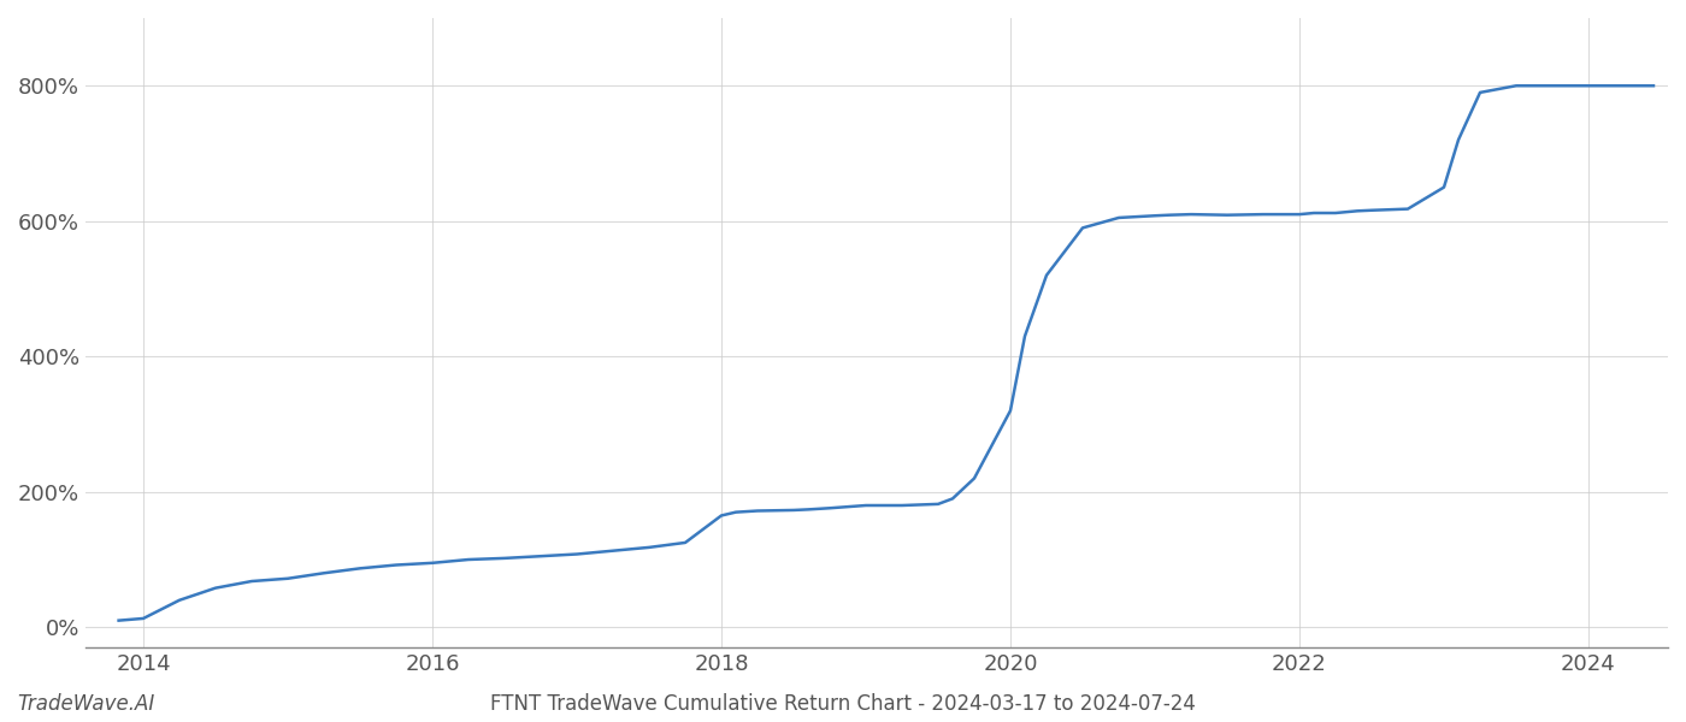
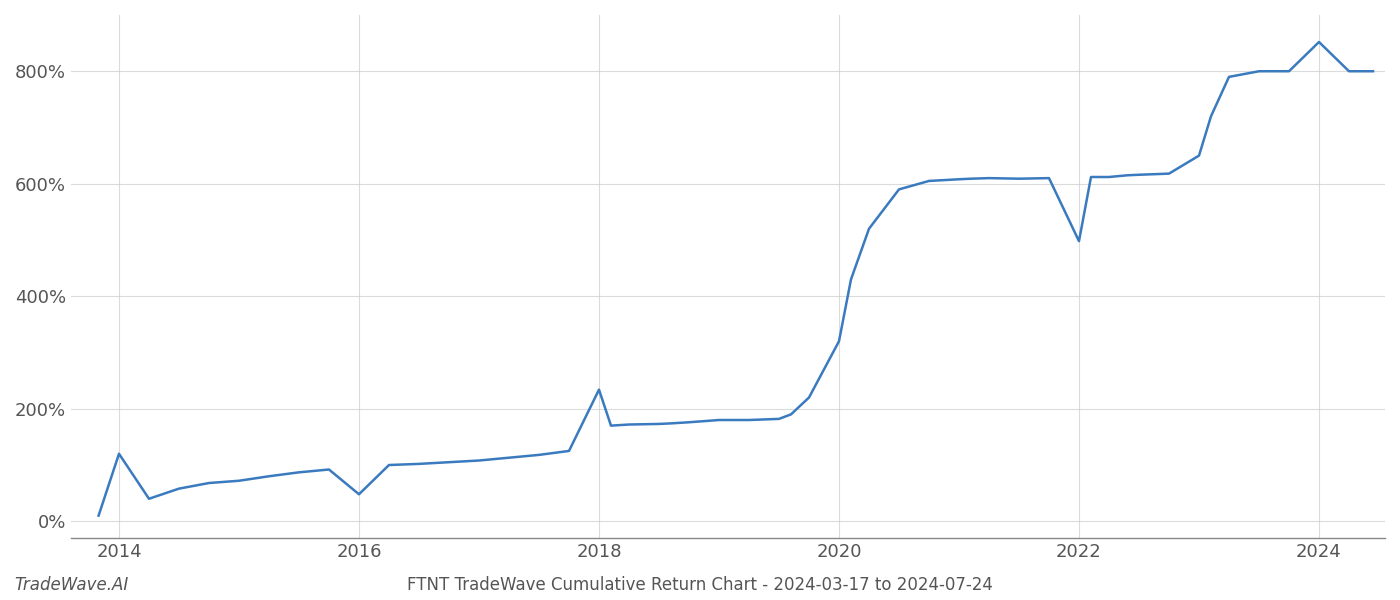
2014: 13% -> 120%
2016: 95% -> 48%
2018: 165% -> 234%
2022: 610% -> 498%
2024: 800% -> 852%
